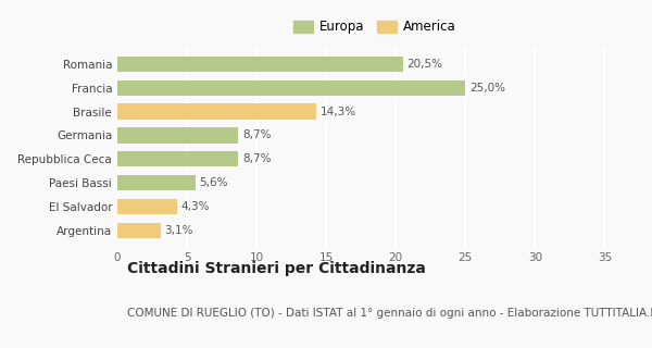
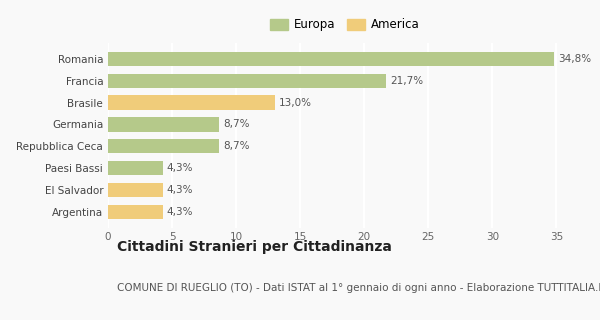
Romania: 20,5% -> 34,8%
Francia: 25,0% -> 21,7%
Brasile: 14,3% -> 13,0%
Paesi Bassi: 5,6% -> 4,3%
Argentina: 3,1% -> 4,3%
